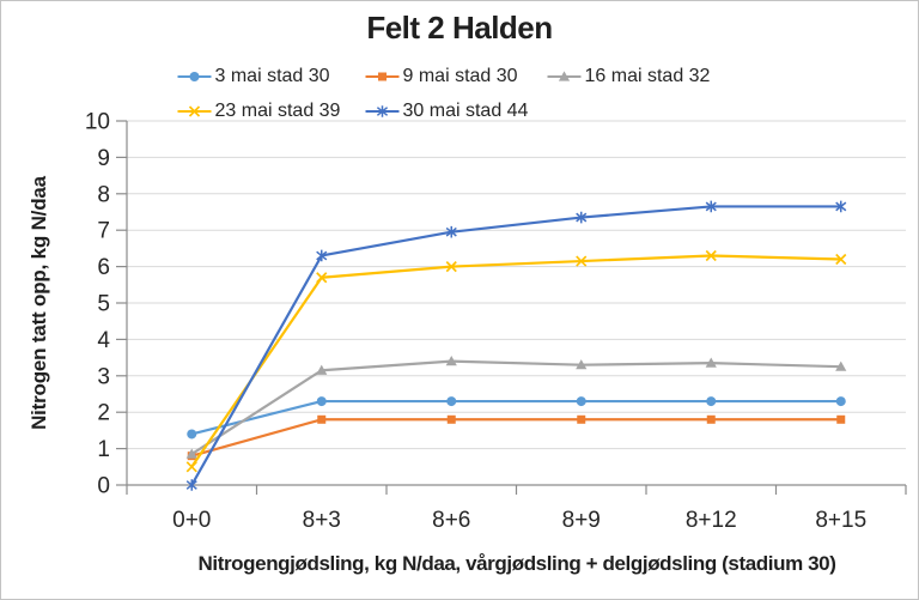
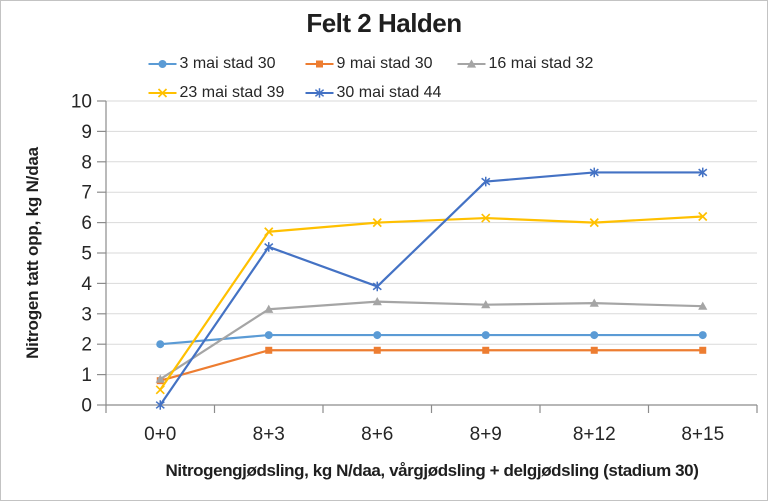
3 mai stad 30/0+0: 1.4 -> 2.0
30 mai stad 44/8+3: 6.3 -> 5.2
30 mai stad 44/8+6: 7.0 -> 3.9
23 mai stad 39/8+12: 6.3 -> 6.0
